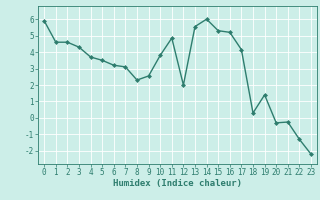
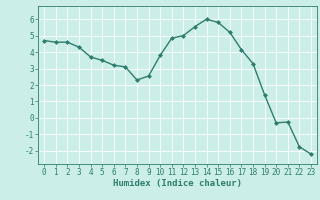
0: 5.9 -> 4.7
12: 2.0 -> 5.0
15: 5.3 -> 5.8
18: 0.3 -> 3.3
22: -1.3 -> -1.8
